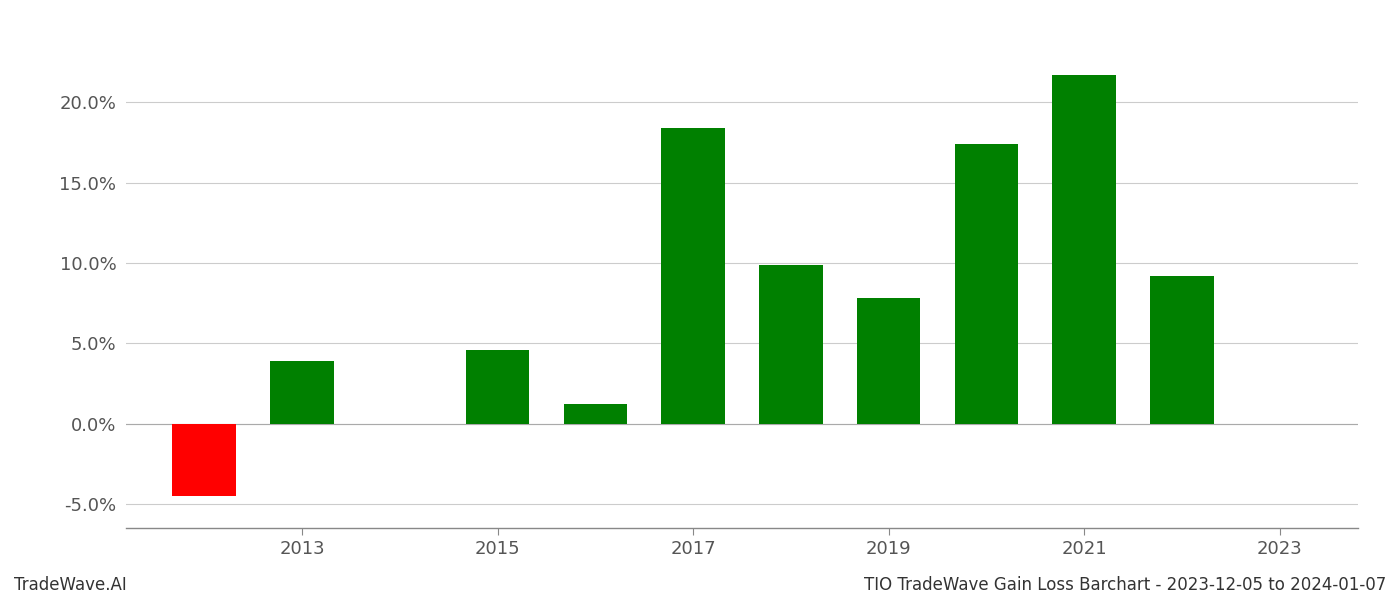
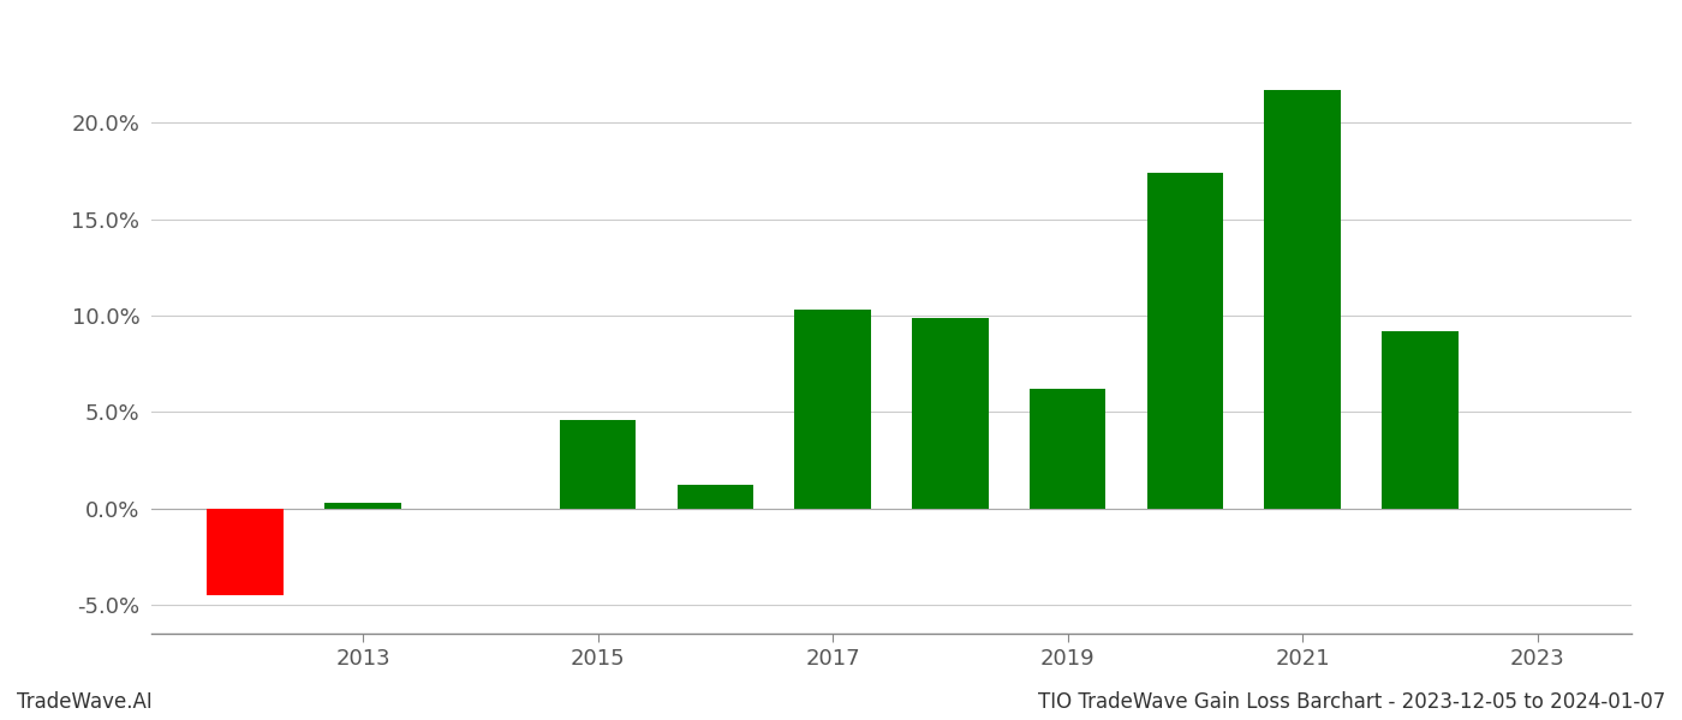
2013: 3.9% -> 0.3%
2017: 18.4% -> 10.3%
2019: 7.8% -> 6.2%
